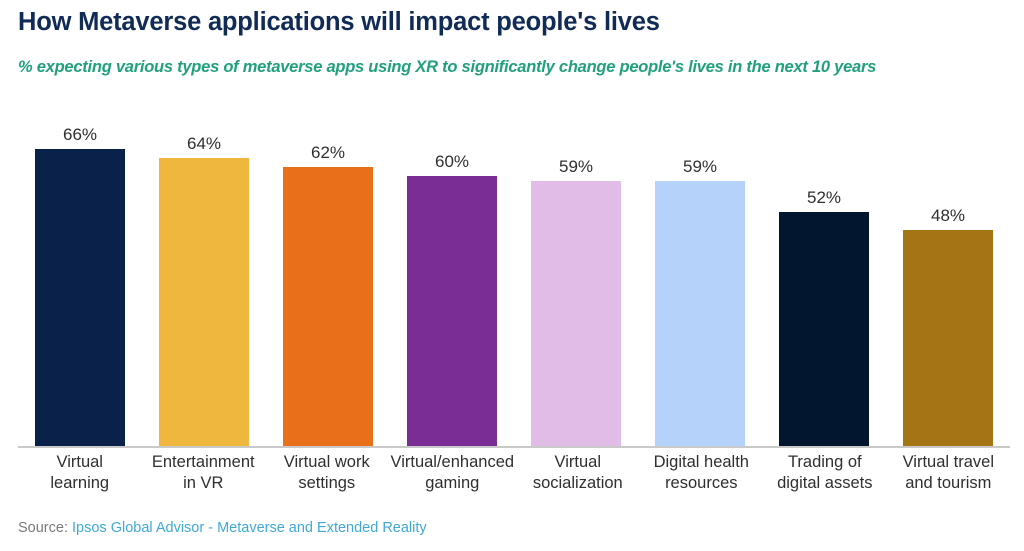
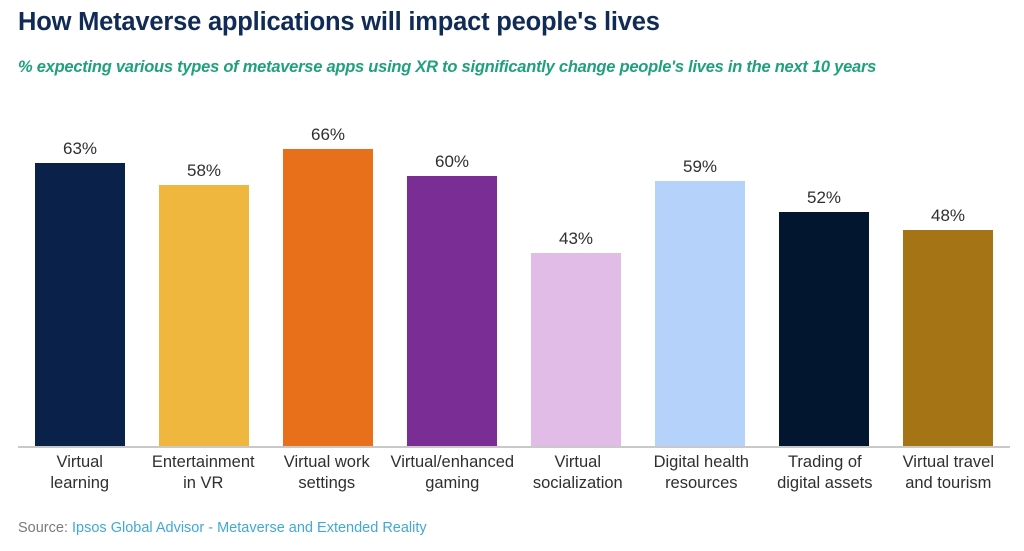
Virtual learning: 66% -> 63%
Entertainment in VR: 64% -> 58%
Virtual work settings: 62% -> 66%
Virtual socialization: 59% -> 43%
